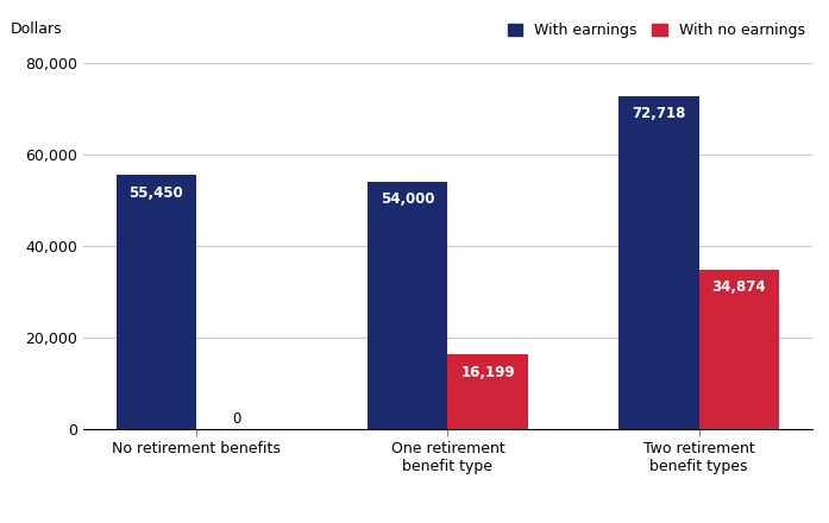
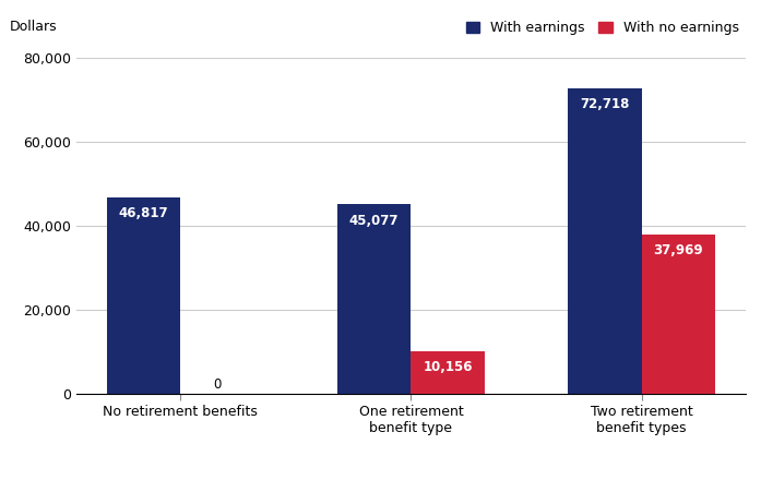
With earnings/No retirement benefits: 55,450 -> 46,817
With earnings/One retirement benefit type: 54,000 -> 45,077
With no earnings/One retirement benefit type: 16,199 -> 10,156
With no earnings/Two retirement benefit types: 34,874 -> 37,969
